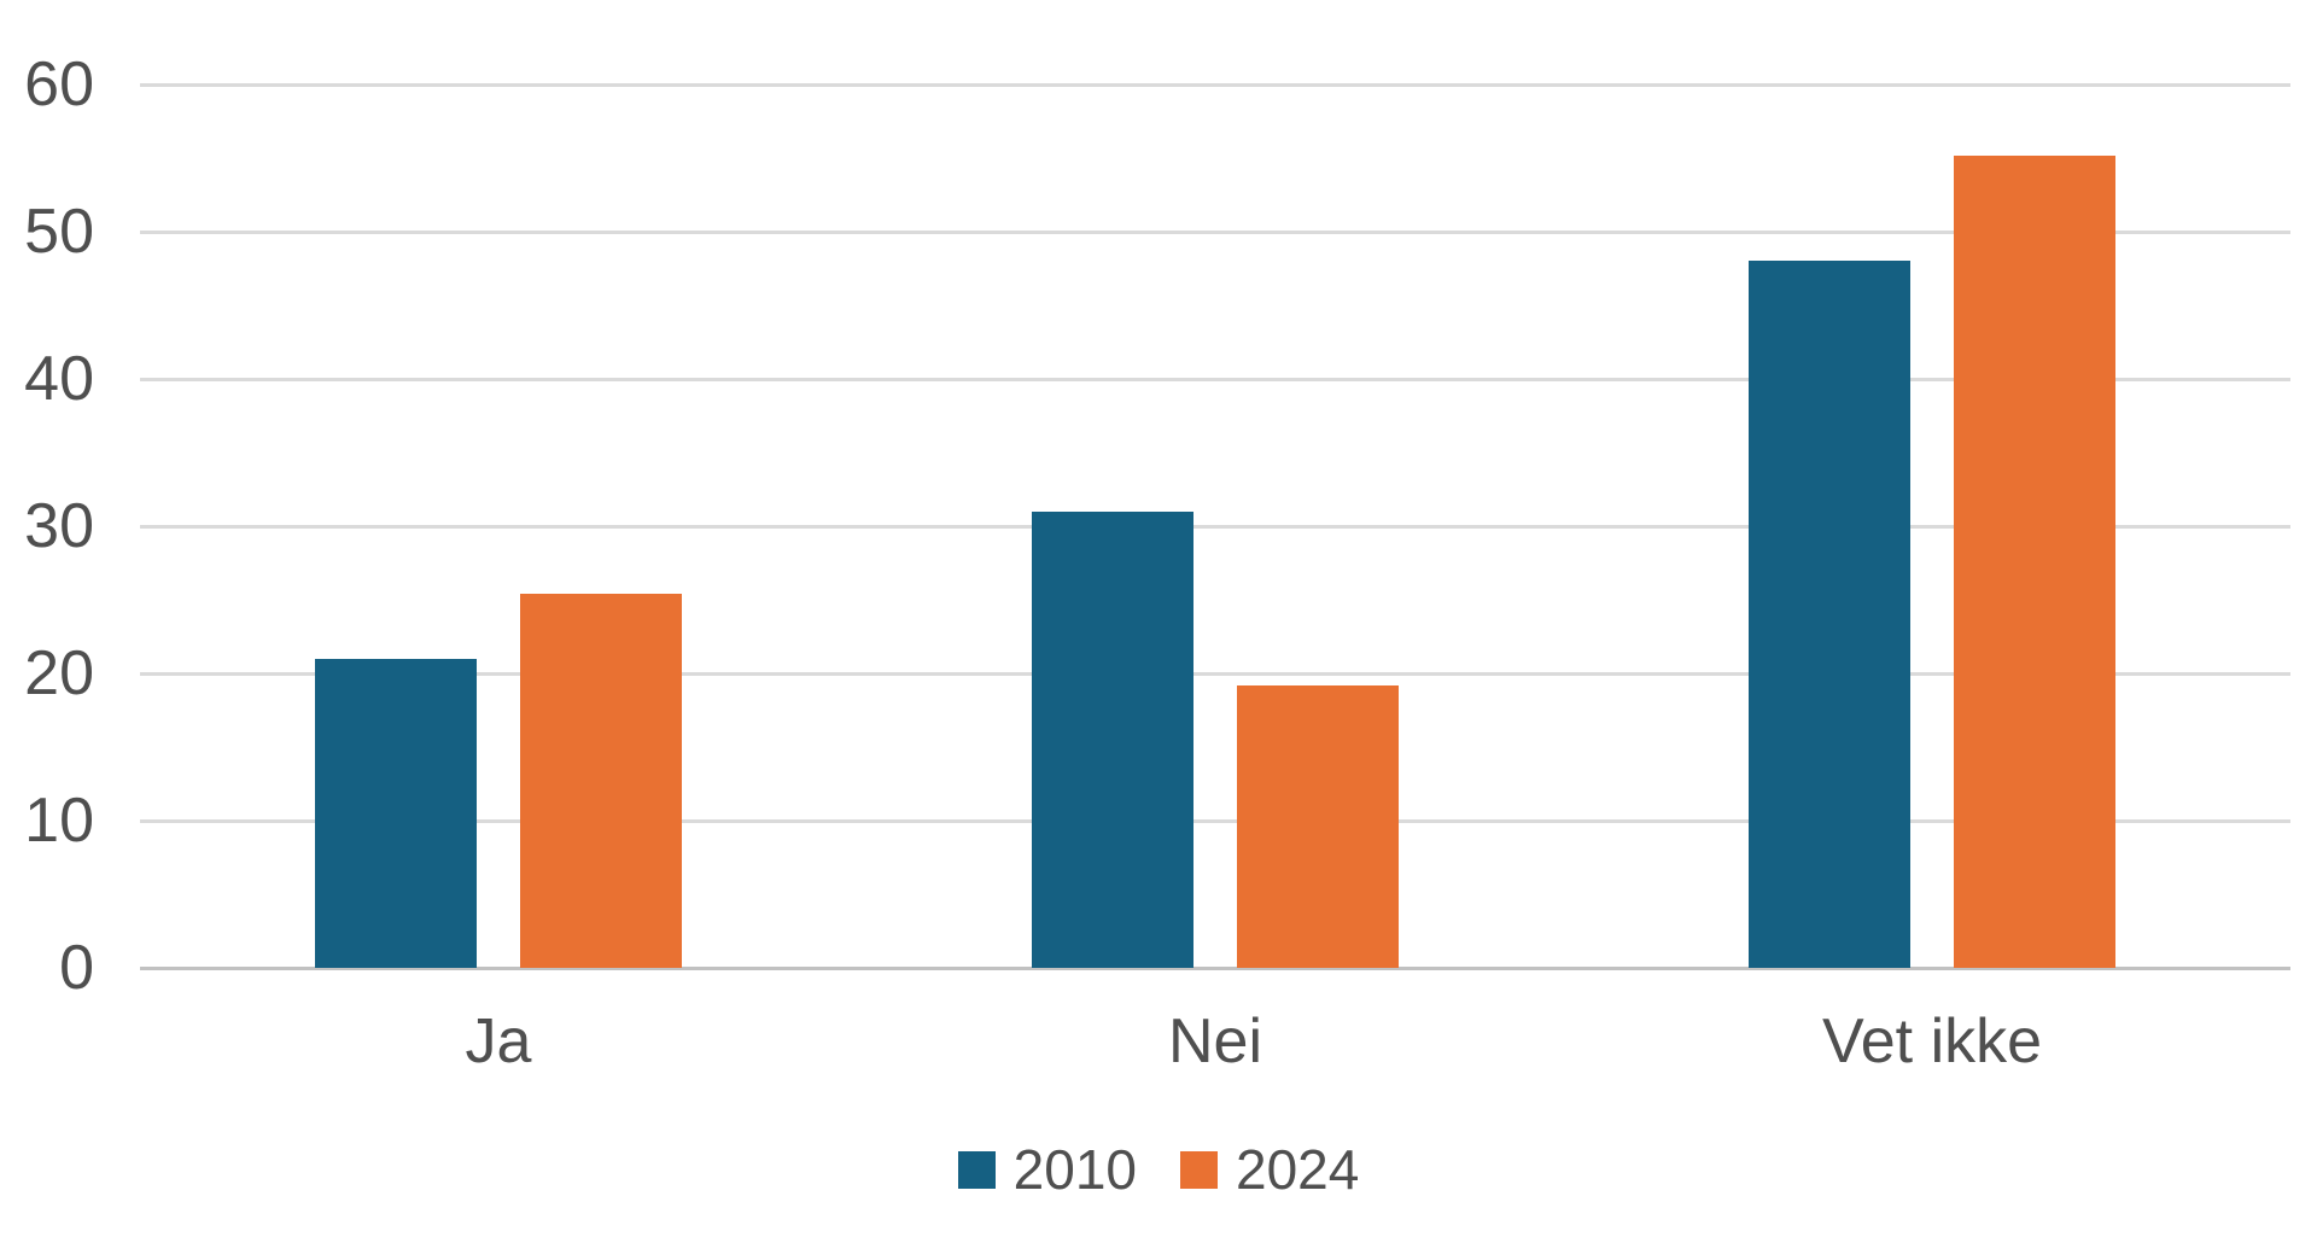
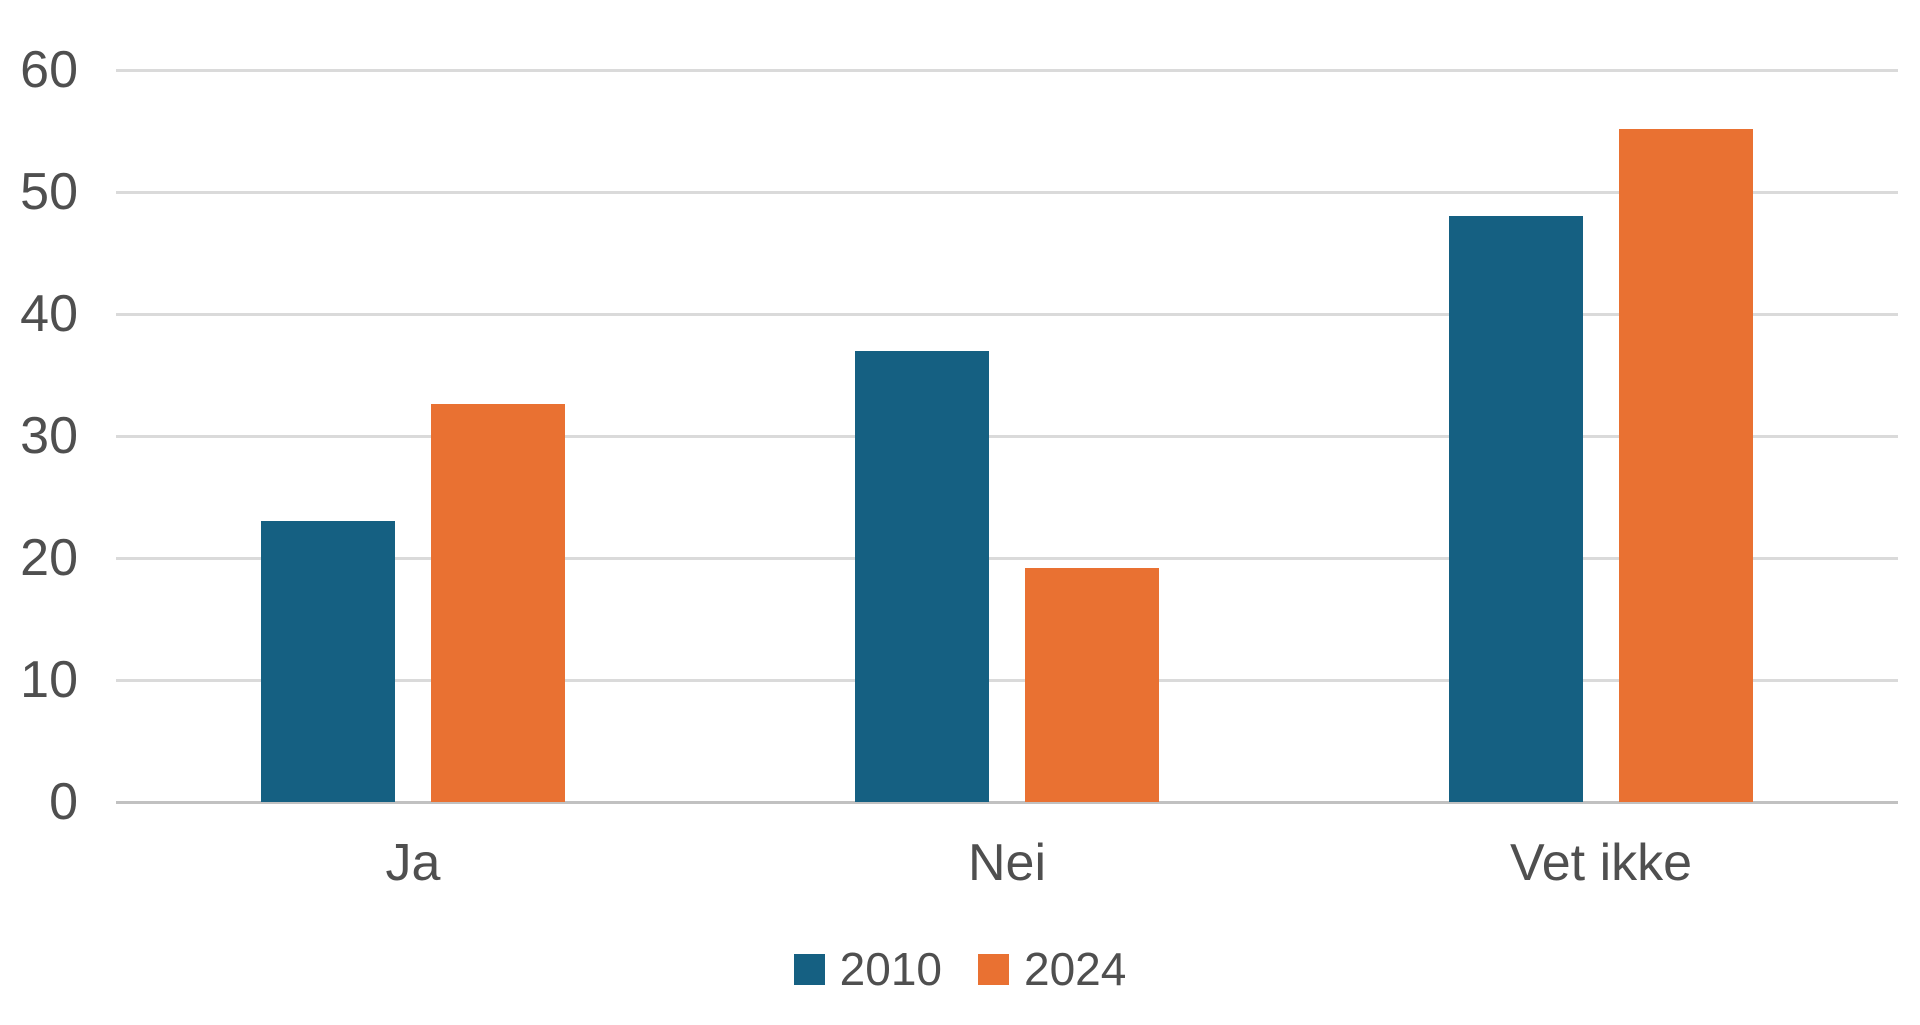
2010/Ja: 21 -> 23
2024/Ja: 25.4 -> 32.6
2010/Nei: 31 -> 37
